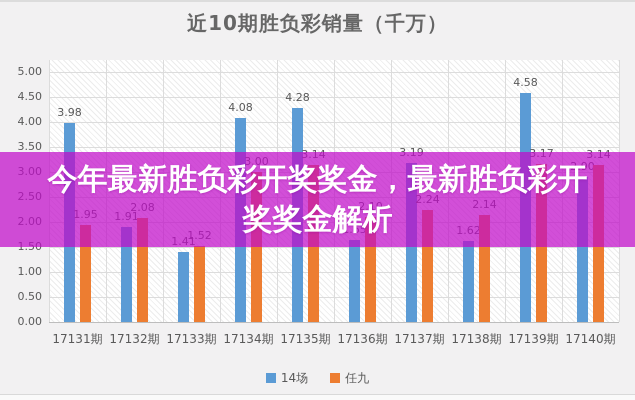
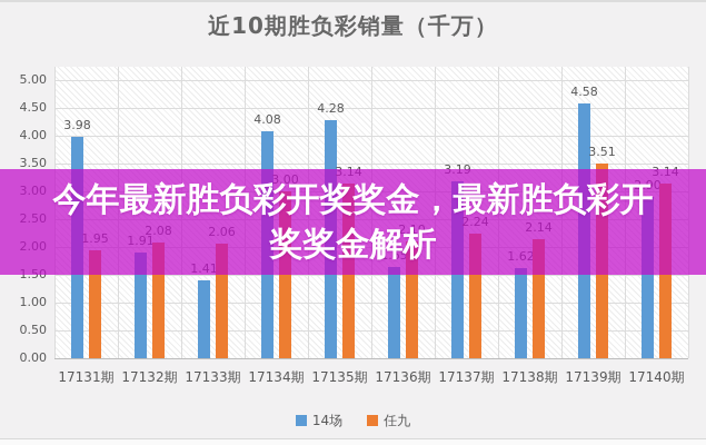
任九/17133期: 1.52 -> 2.06
任九/17139期: 3.17 -> 3.51
